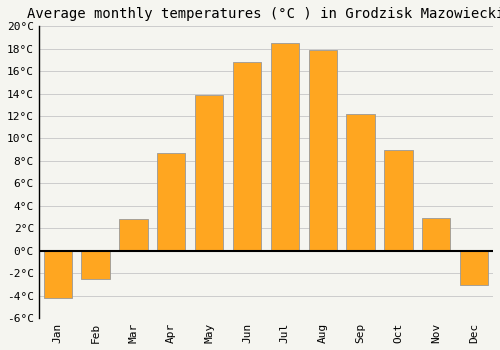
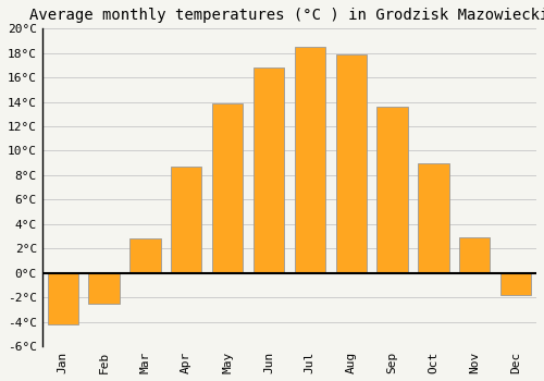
Sep: 12.2°C -> 13.6°C
Dec: -3.1°C -> -1.8°C
